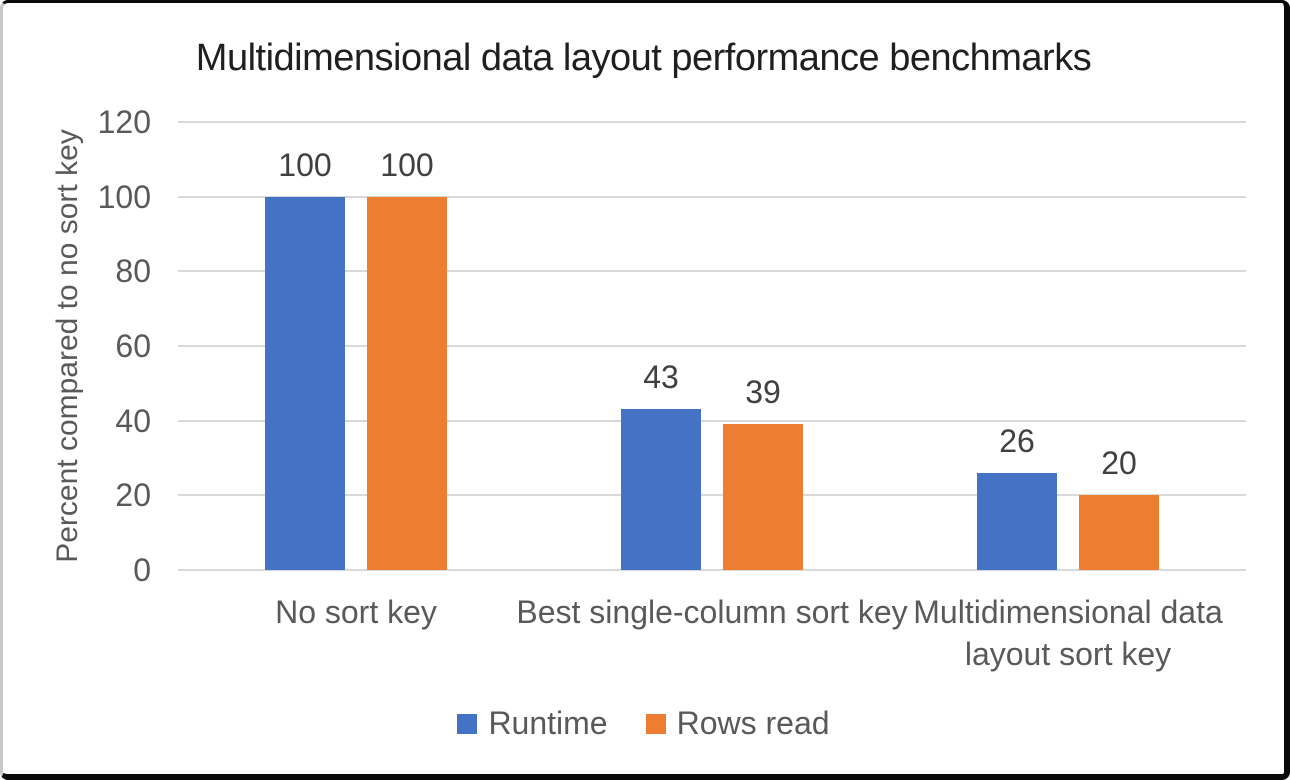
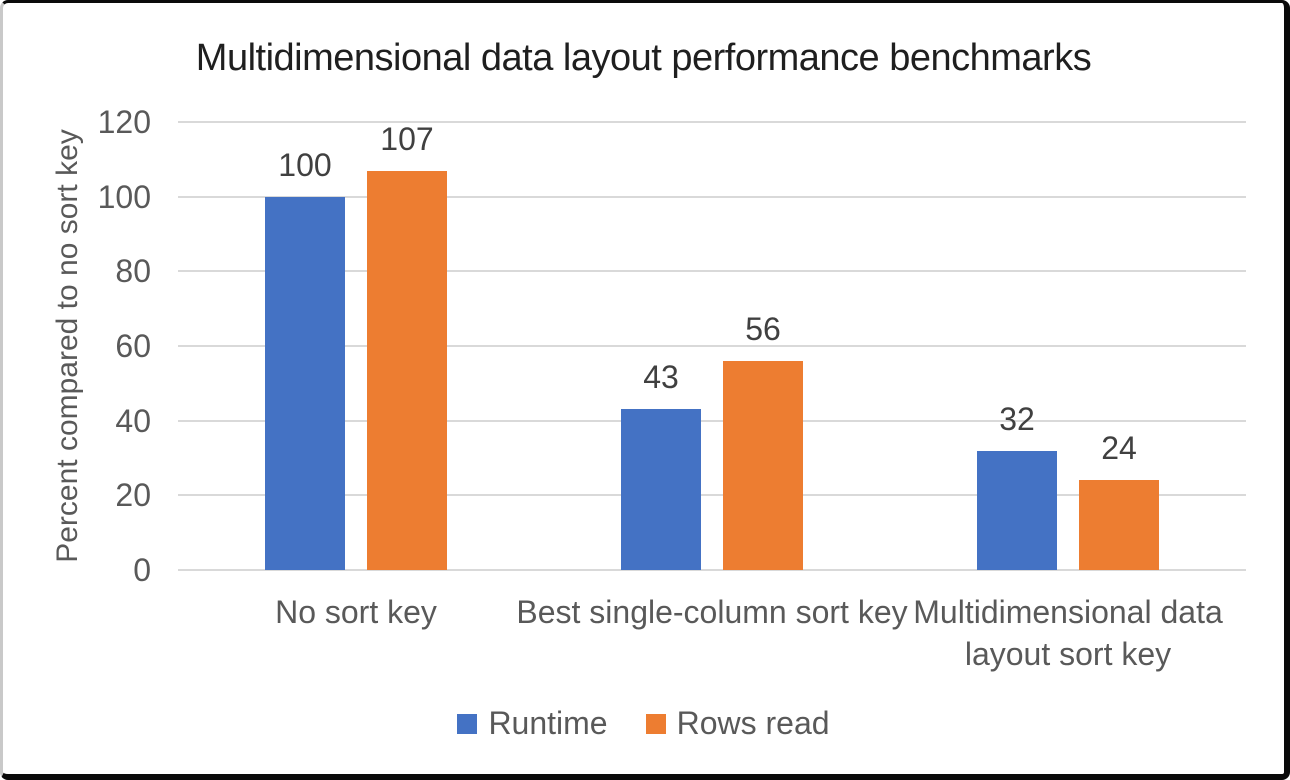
Rows read/No sort key: 100 -> 107
Rows read/Best single-column sort key: 39 -> 56
Runtime/Multidimensional data layout sort key: 26 -> 32
Rows read/Multidimensional data layout sort key: 20 -> 24
